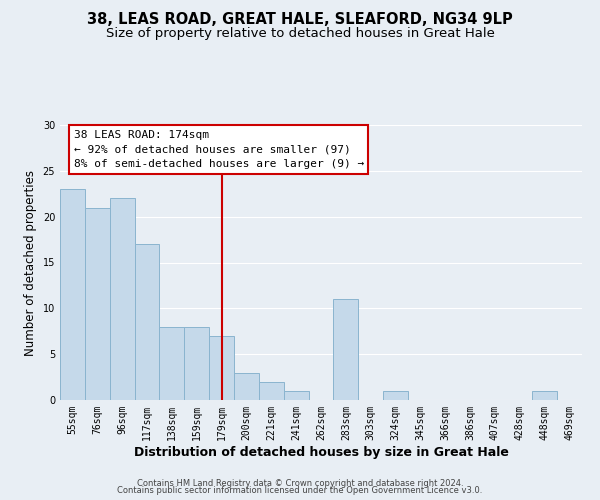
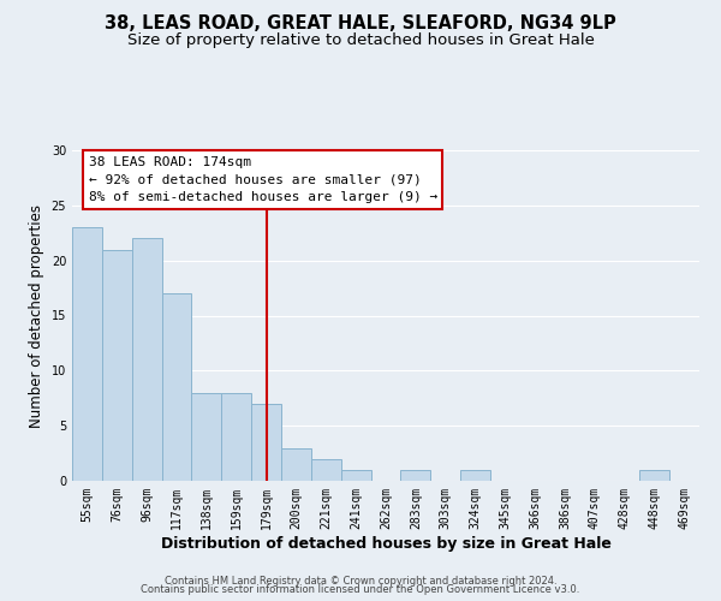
283sqm: 11 -> 1
